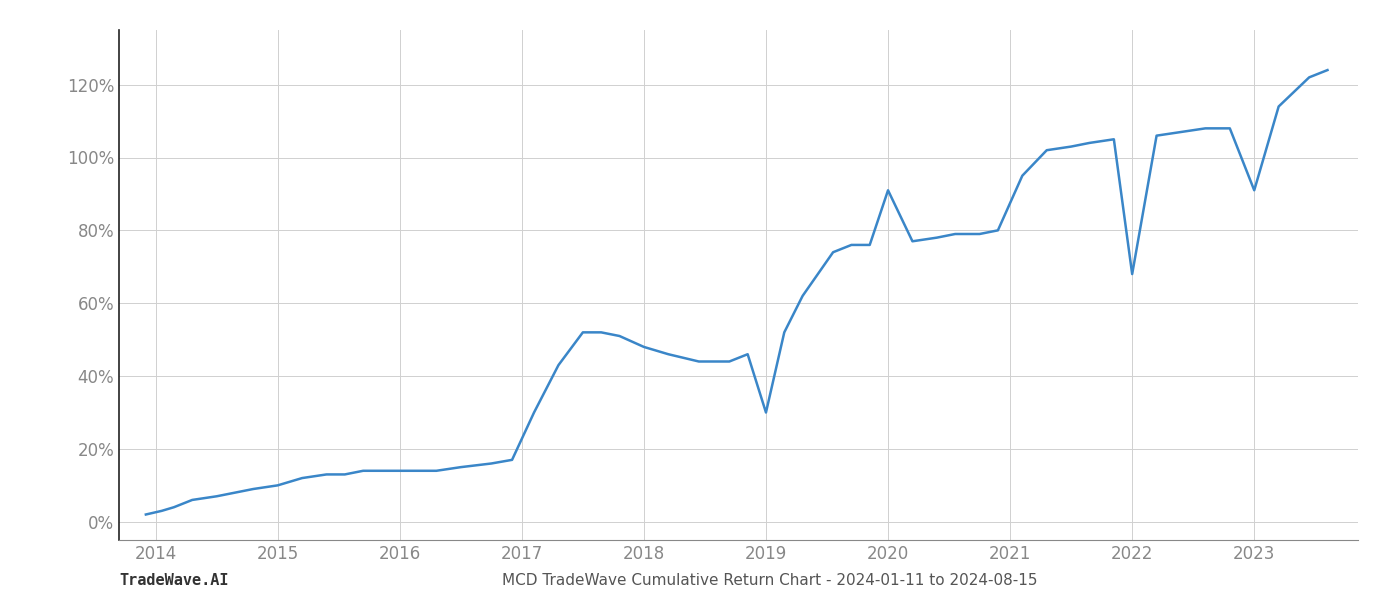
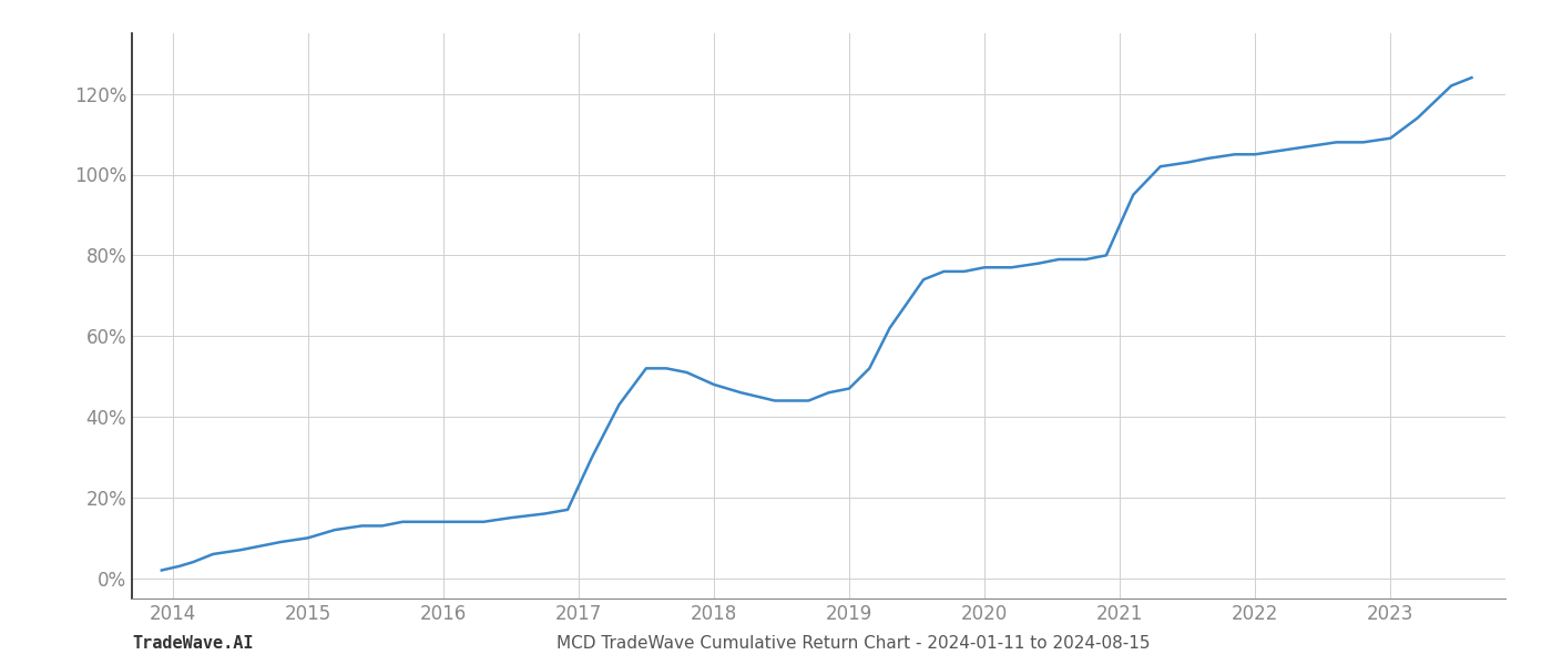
2019: 30% -> 47%
2020: 91% -> 77%
2022: 68% -> 105%
2023: 91% -> 109%
